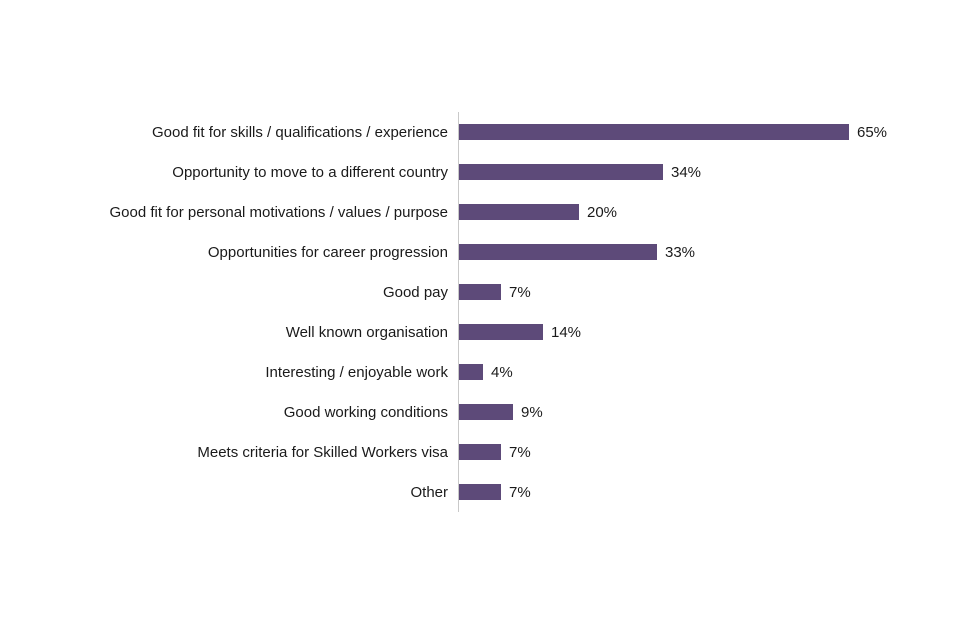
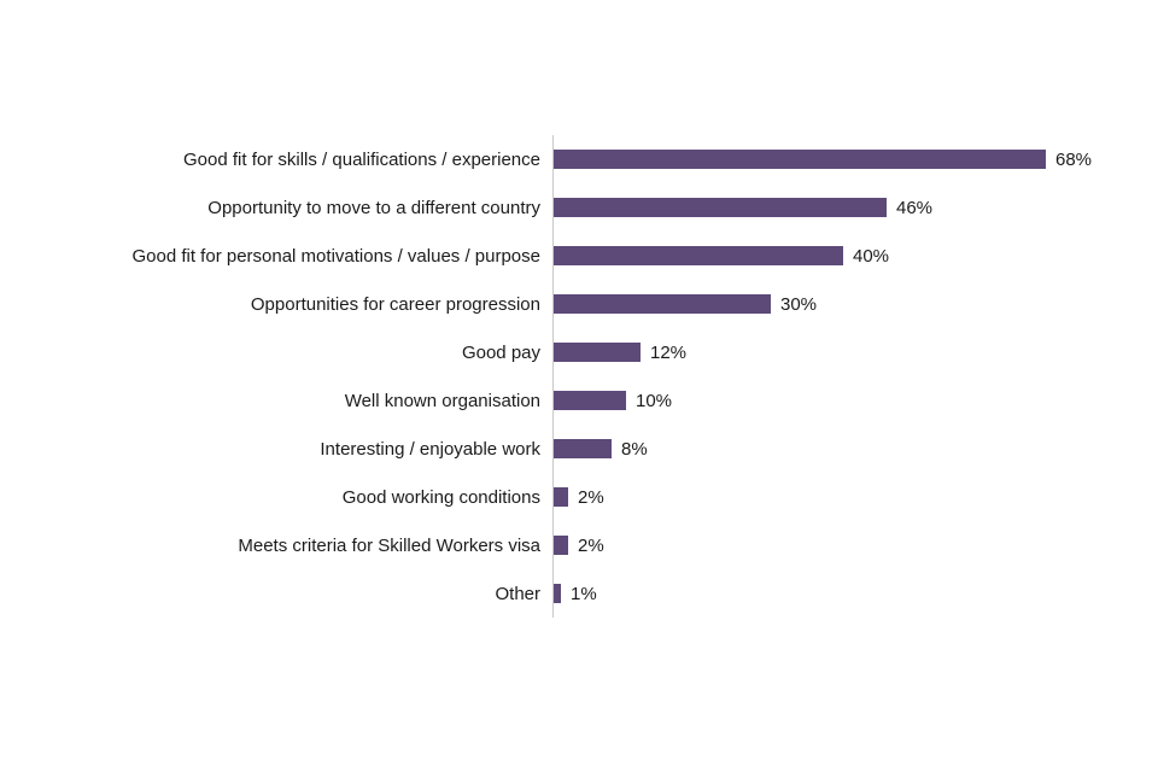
Good fit for skills / qualifications / experience: 65% -> 68%
Opportunity to move to a different country: 34% -> 46%
Good fit for personal motivations / values / purpose: 20% -> 40%
Opportunities for career progression: 33% -> 30%
Good pay: 7% -> 12%
Well known organisation: 14% -> 10%
Interesting / enjoyable work: 4% -> 8%
Good working conditions: 9% -> 2%
Meets criteria for Skilled Workers visa: 7% -> 2%
Other: 7% -> 1%
